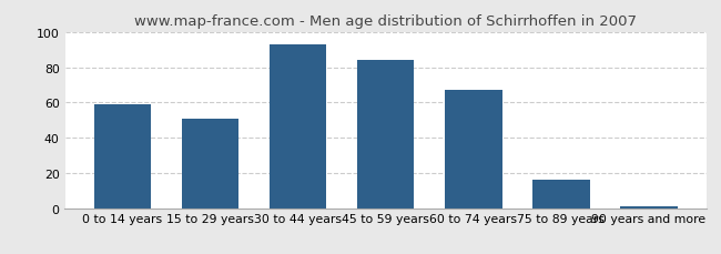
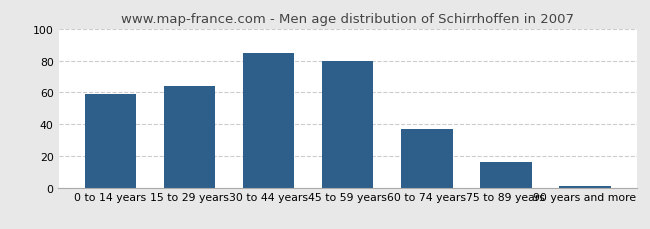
15 to 29 years: 51 -> 64
30 to 44 years: 93 -> 85
45 to 59 years: 84 -> 80
60 to 74 years: 67 -> 37
